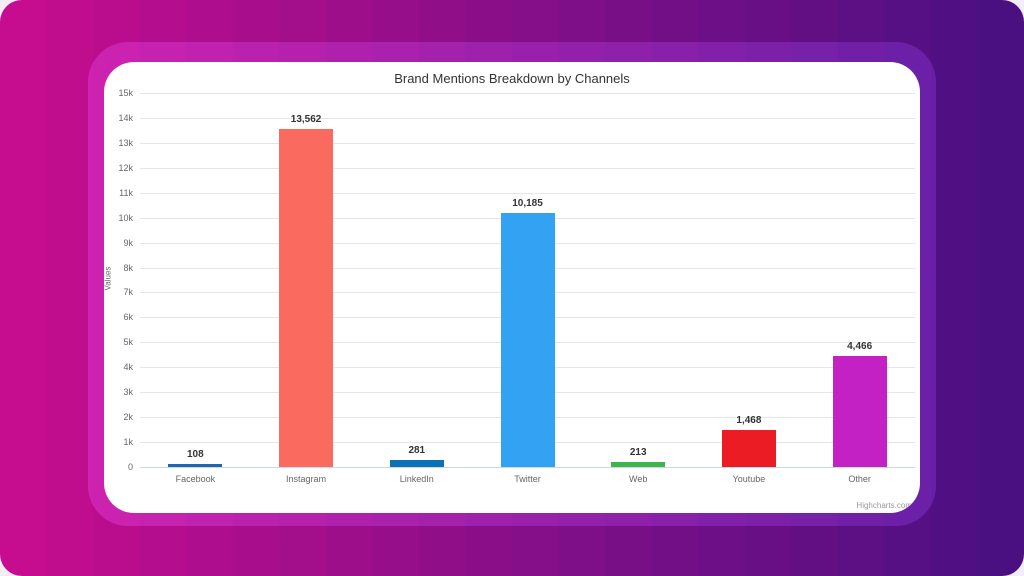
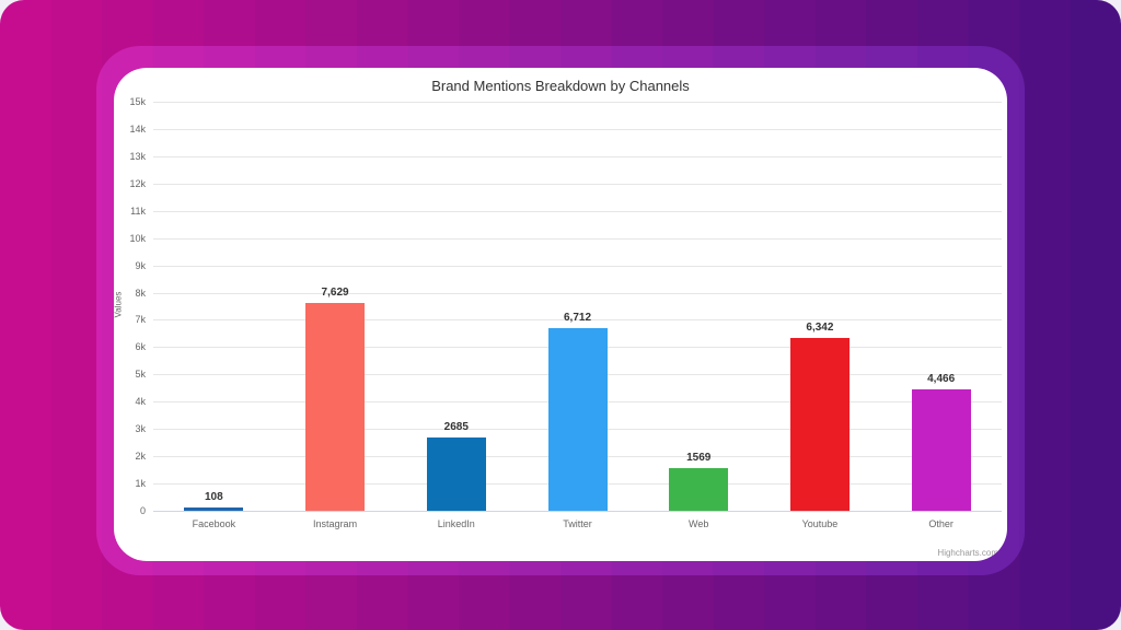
Instagram: 13,562 -> 7,629
LinkedIn: 281 -> 2685
Twitter: 10,185 -> 6,712
Web: 213 -> 1569
Youtube: 1,468 -> 6,342
